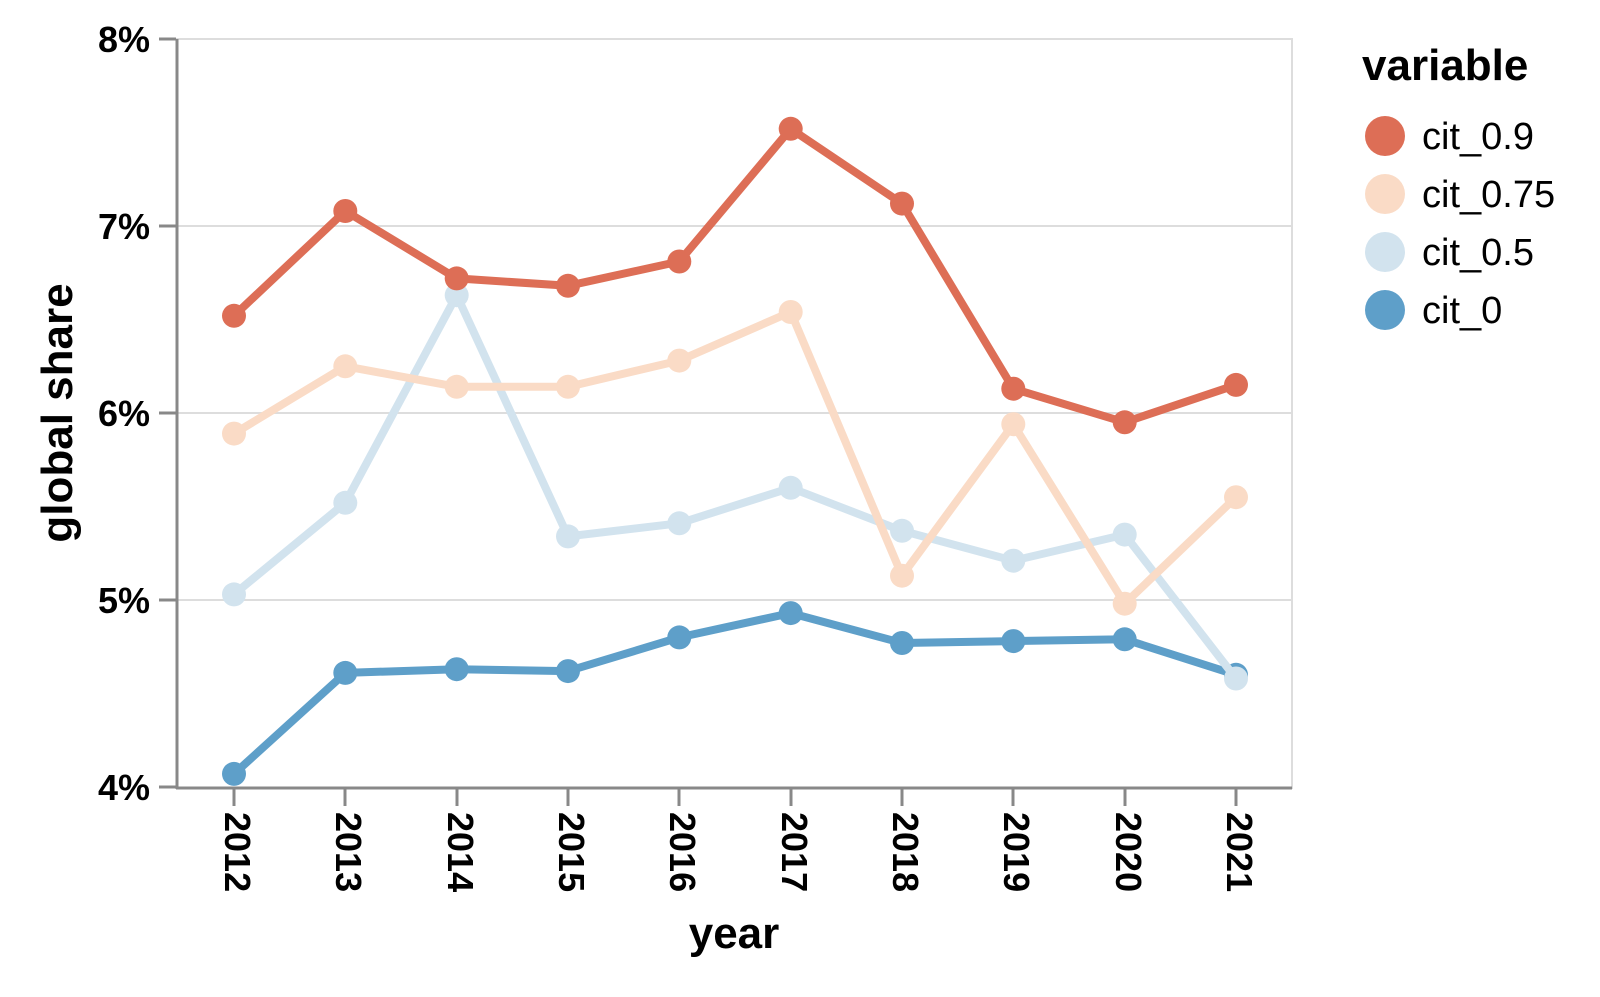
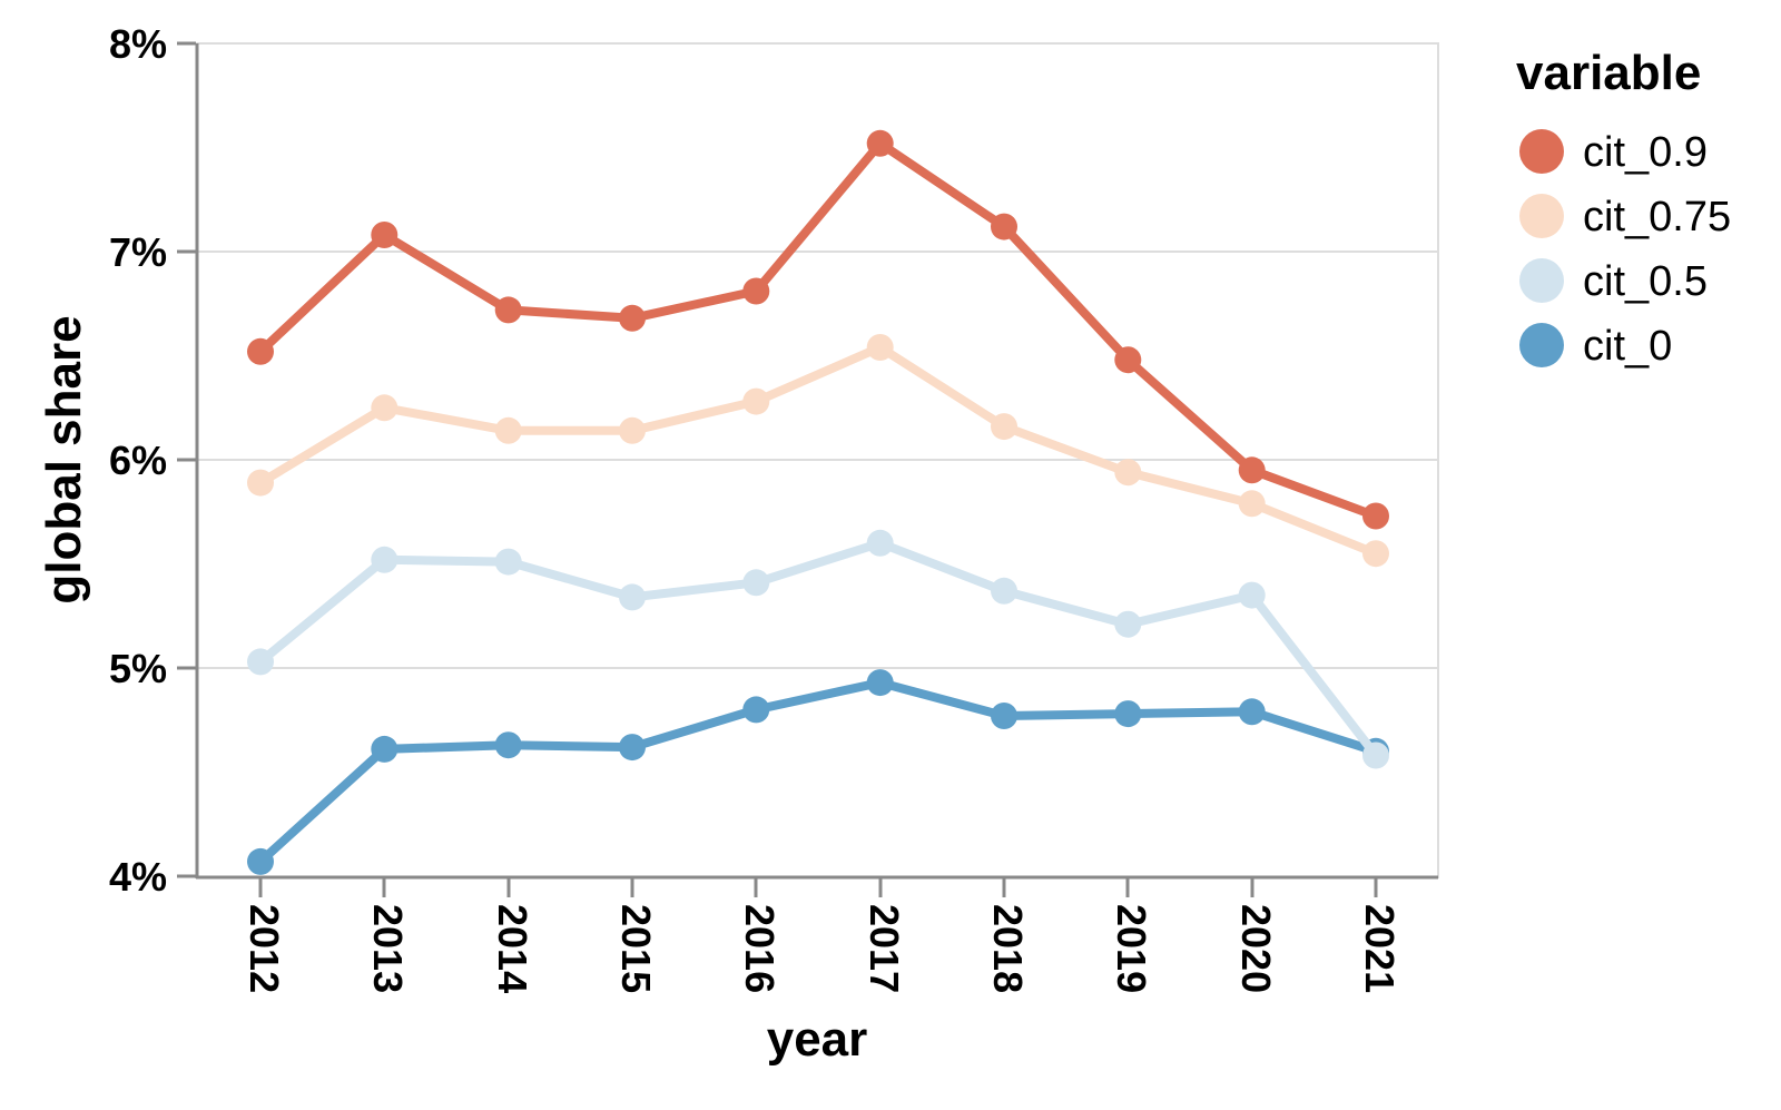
cit_0.5/2014: 6.63% -> 5.51%
cit_0.75/2018: 5.13% -> 6.16%
cit_0.9/2019: 6.13% -> 6.48%
cit_0.75/2020: 4.98% -> 5.79%
cit_0.9/2021: 6.15% -> 5.73%
